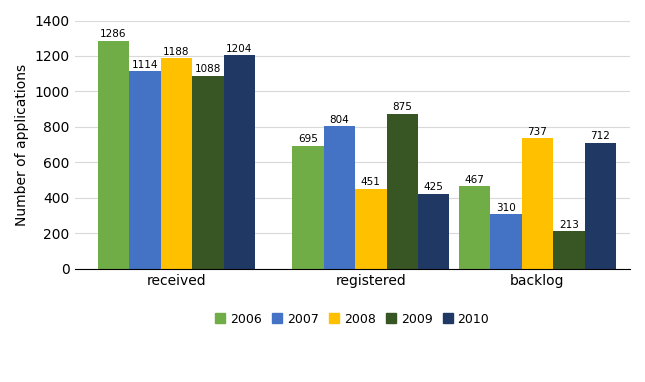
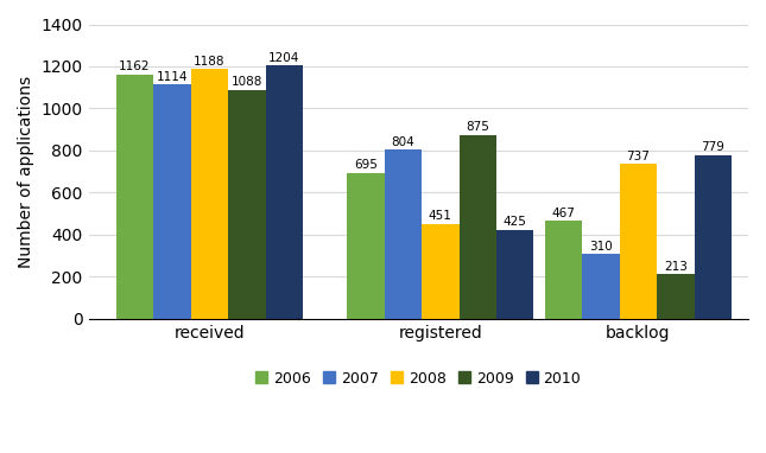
2006/received: 1286 -> 1162
2010/backlog: 712 -> 779
